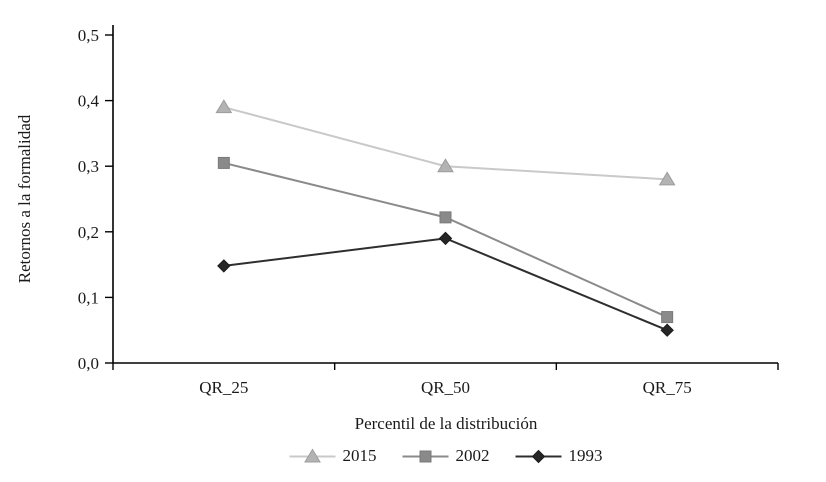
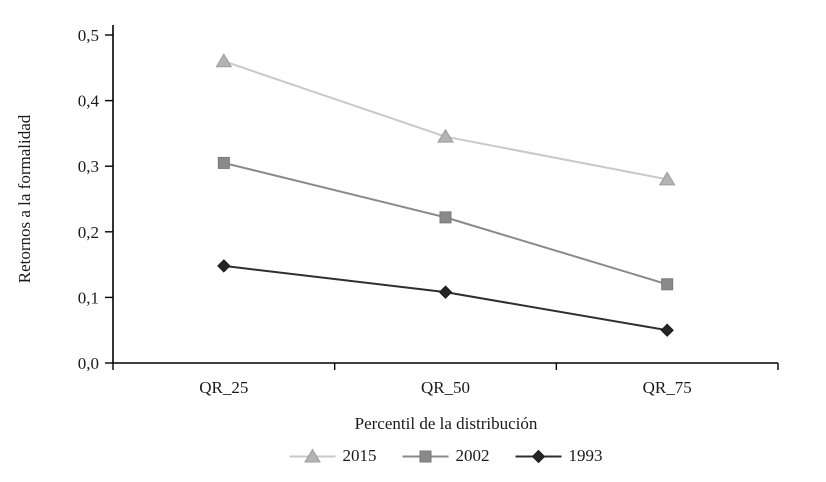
2015/QR_25: 0,39 -> 0,46
2015/QR_50: 0,30 -> 0,34
1993/QR_50: 0,19 -> 0,11
2002/QR_75: 0,07 -> 0,12
